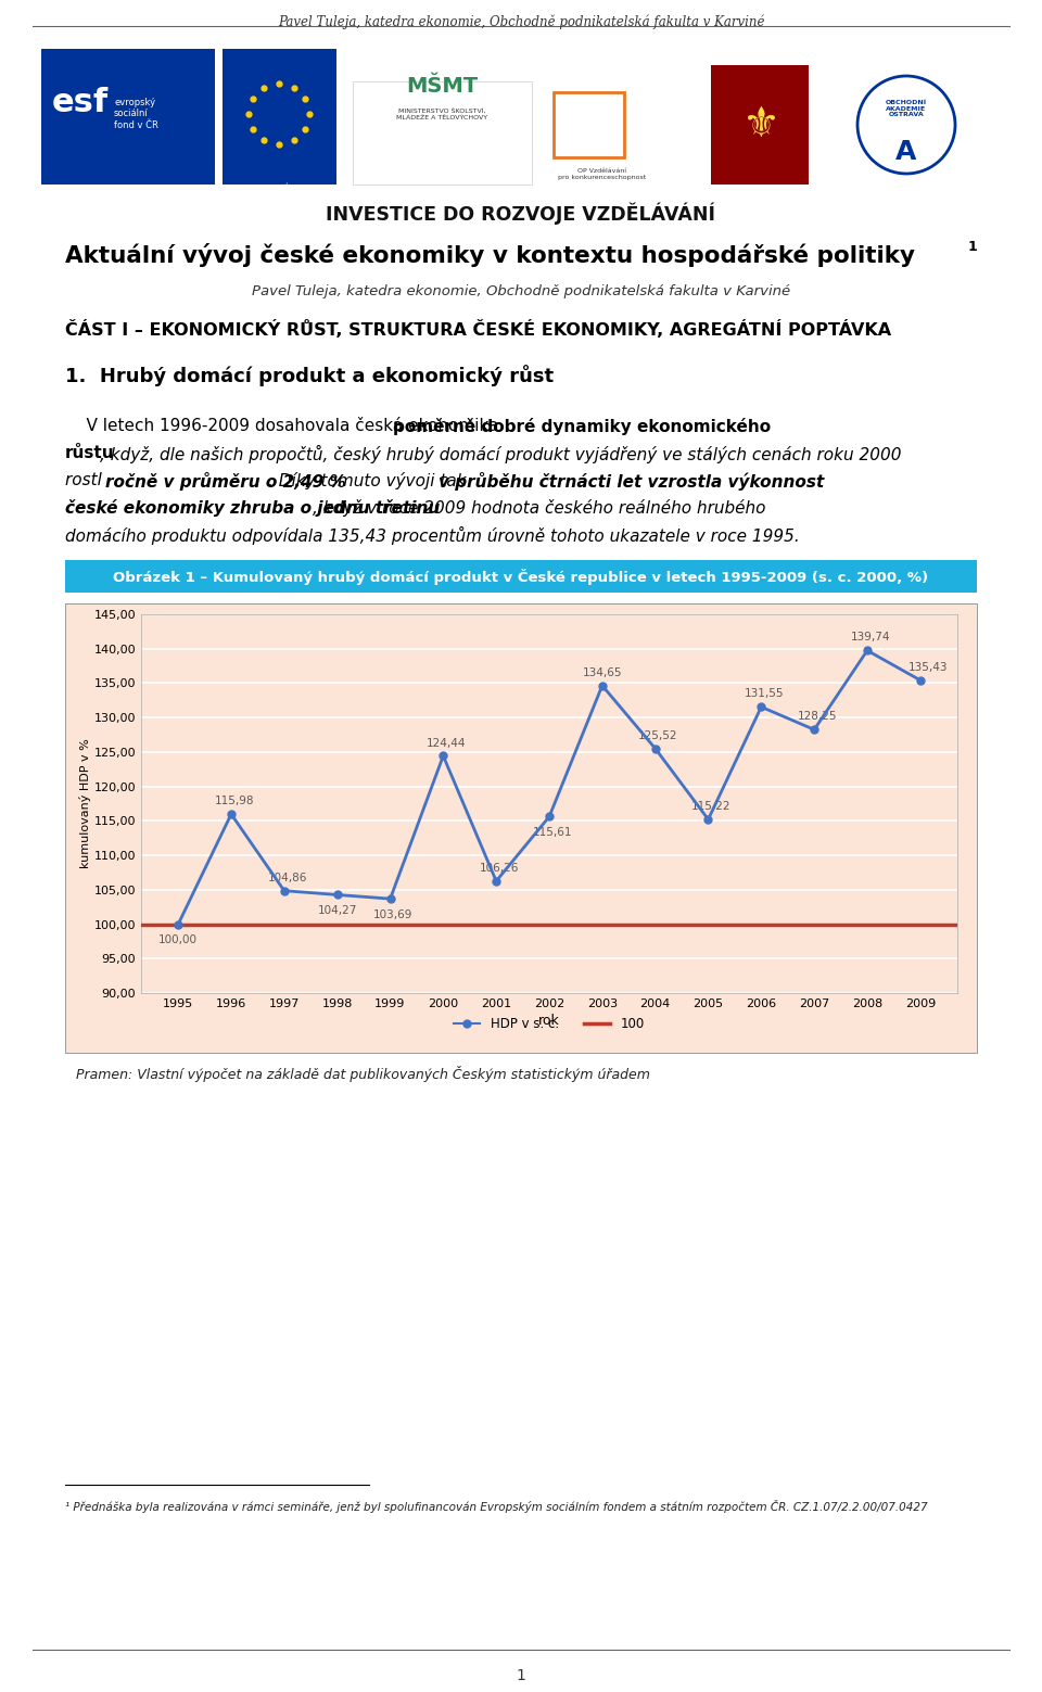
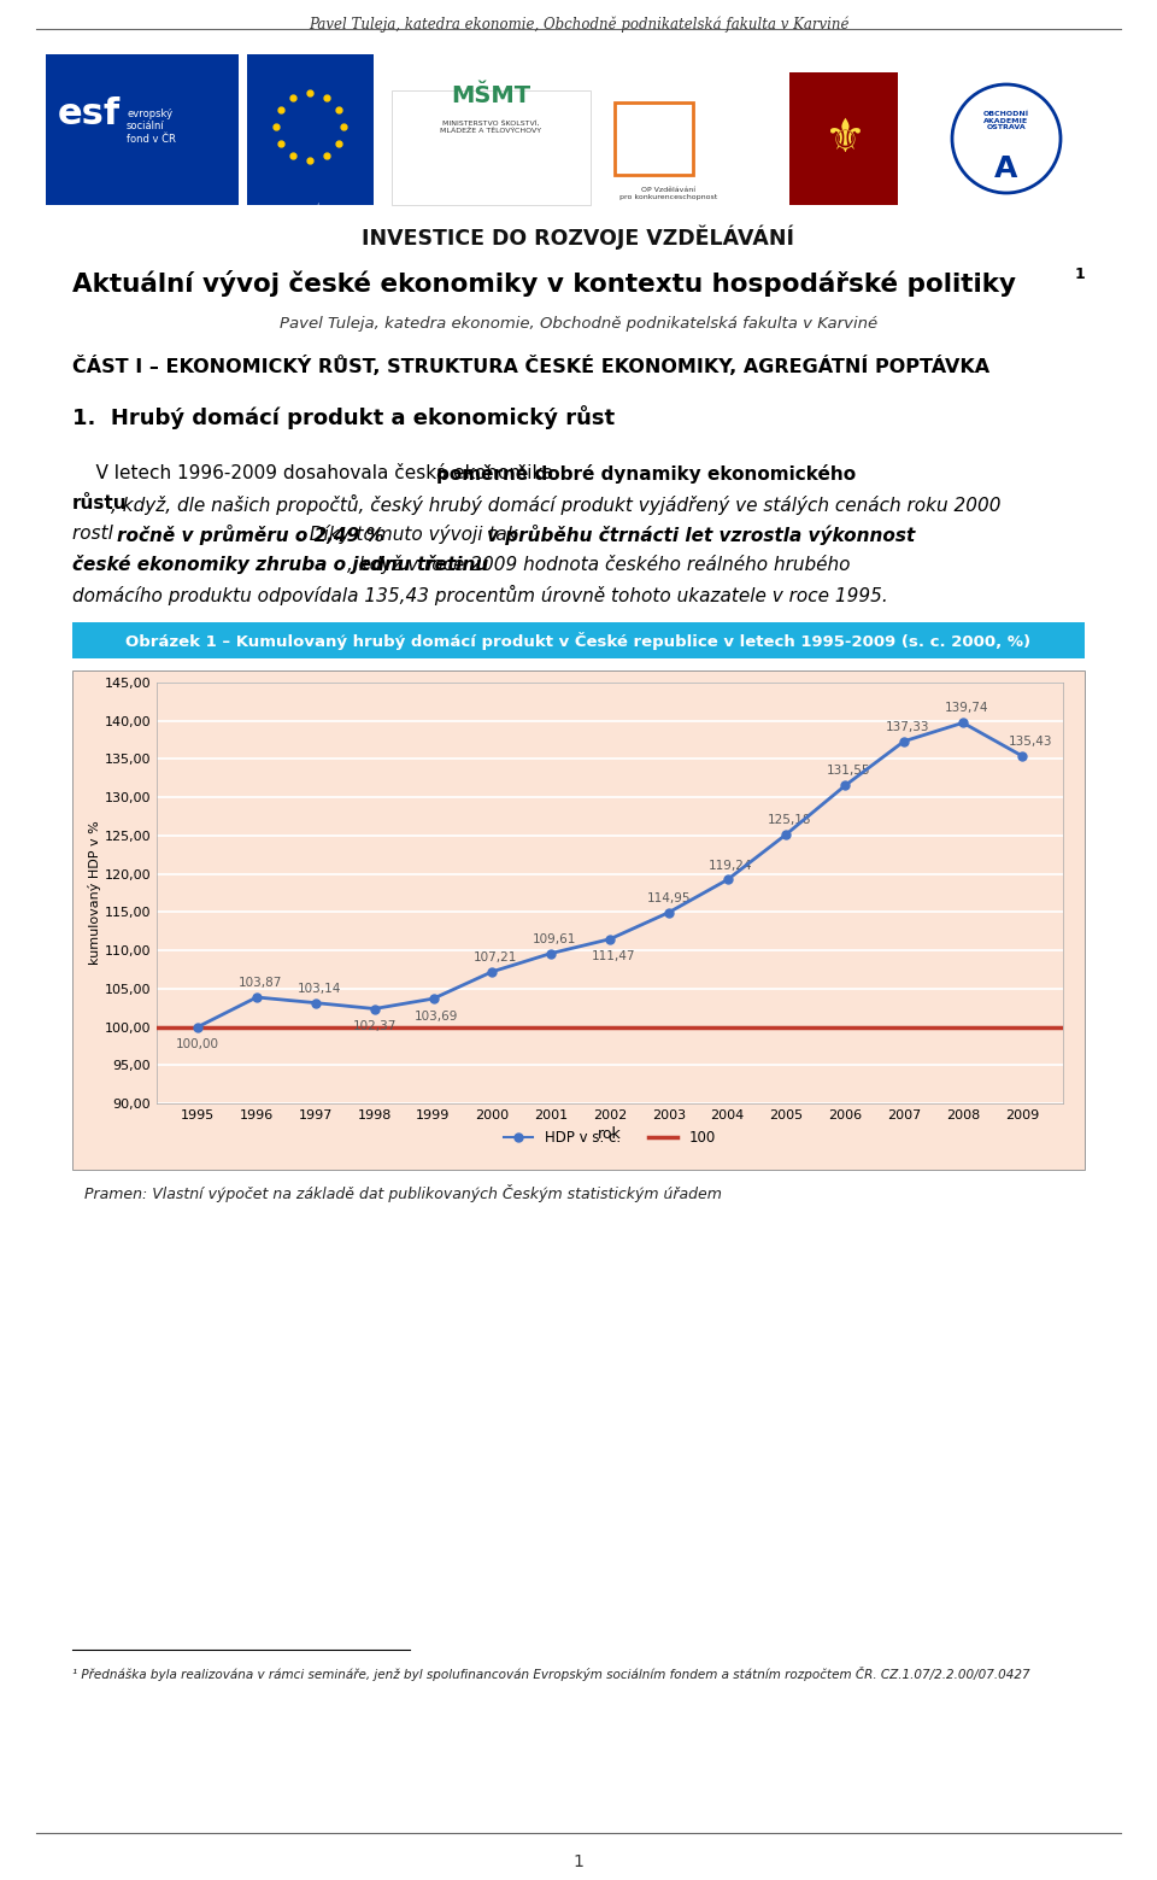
1996: 115,98 -> 103,87
1997: 104,86 -> 103,14
1998: 104,27 -> 102,37
2000: 124,44 -> 107,21
2001: 106,26 -> 109,61
2002: 115,61 -> 111,47
2003: 134,65 -> 114,95
2004: 125,52 -> 119,24
2005: 115,22 -> 125,18
2007: 128,25 -> 137,33
